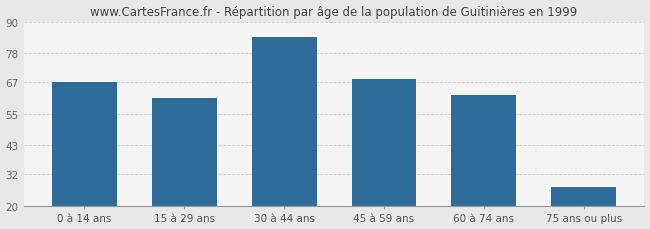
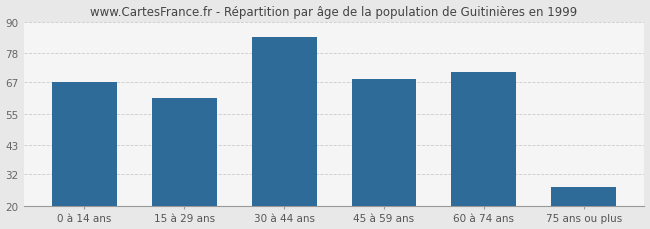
60 à 74 ans: 62 -> 71
